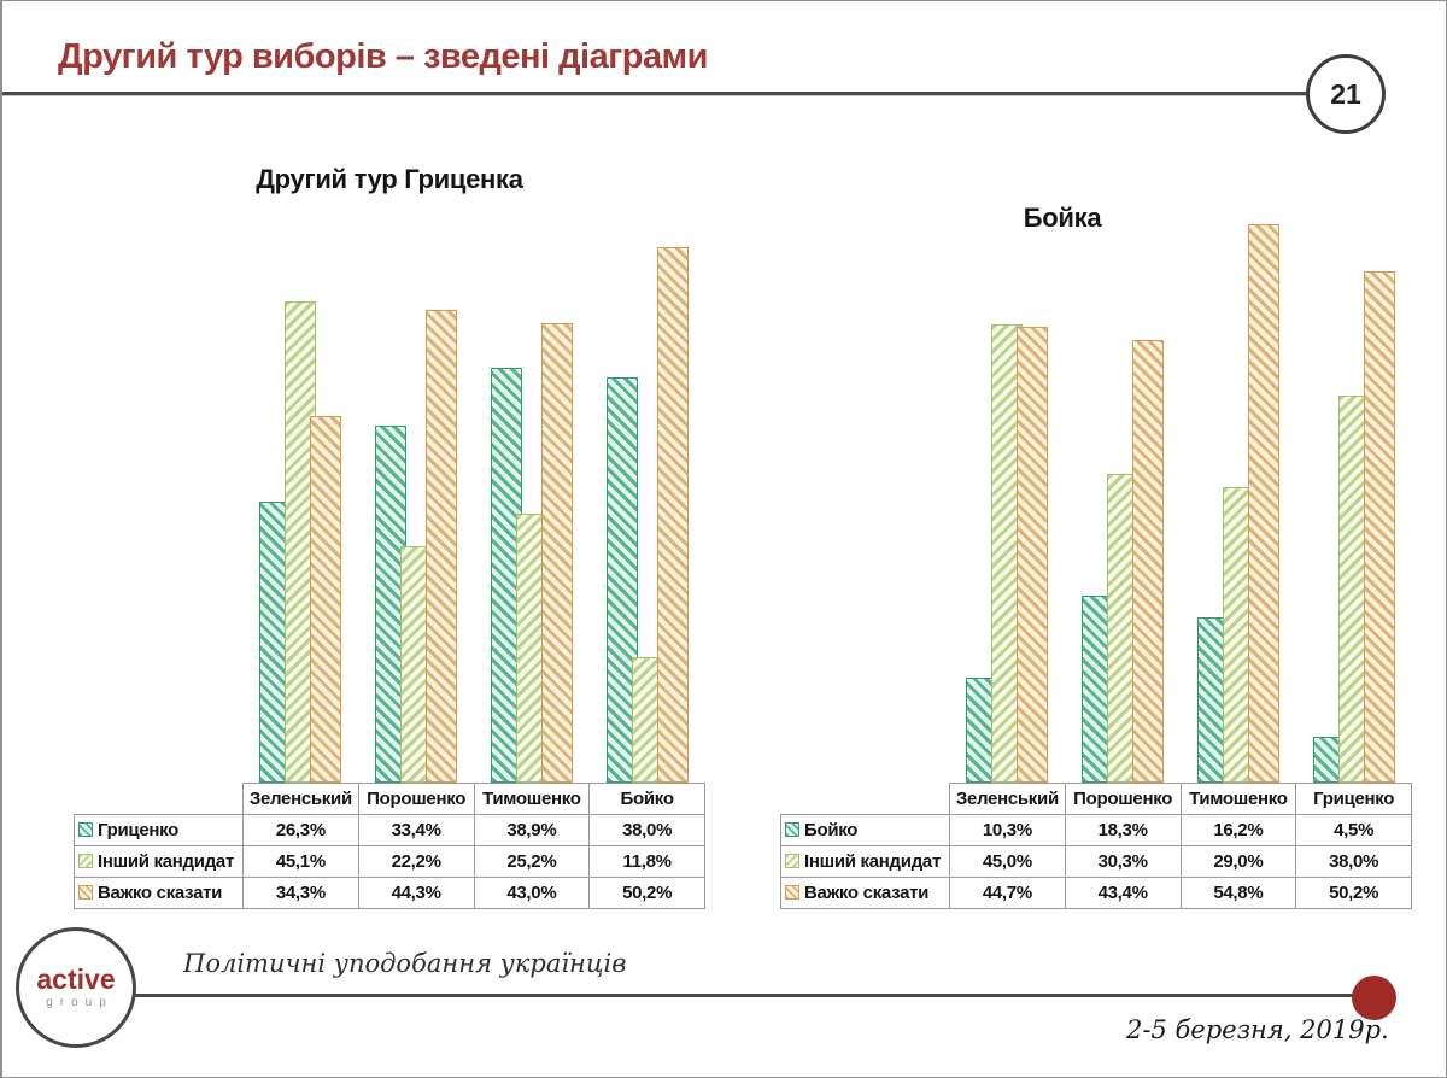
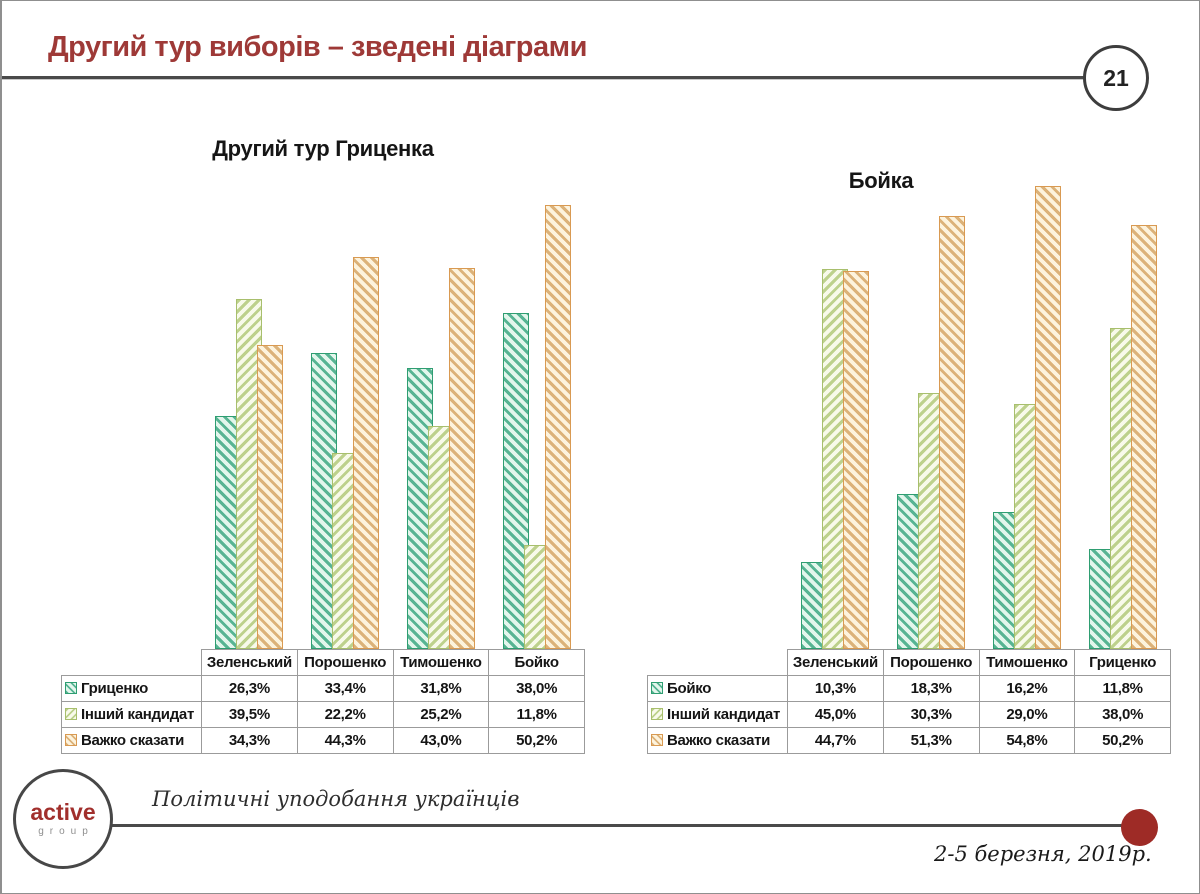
Другий тур Гриценка/Інший кандидат/Зеленський: 45,1% -> 39,5%
Другий тур Гриценка/Гриценко/Тимошенко: 38,9% -> 31,8%
Бойка/Важко сказати/Порошенко: 43,4% -> 51,3%
Бойка/Бойко/Гриценко: 4,5% -> 11,8%
